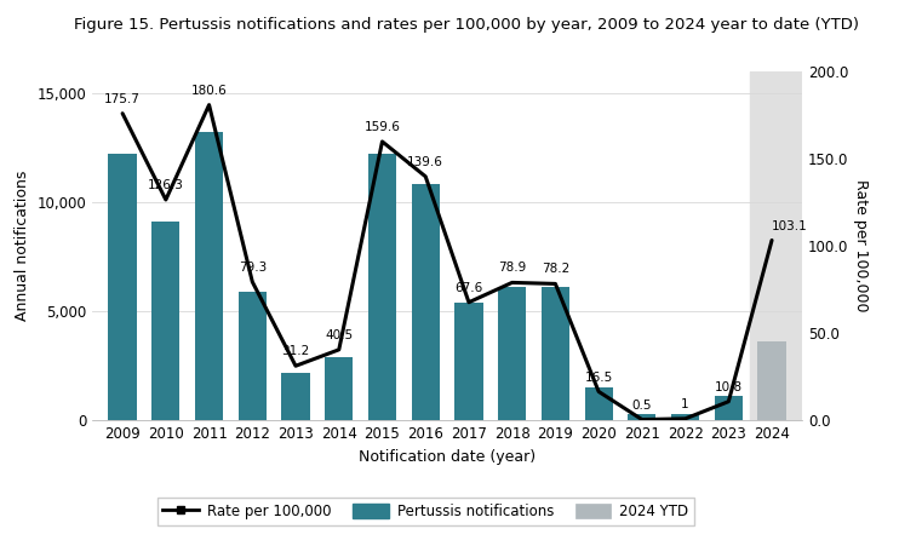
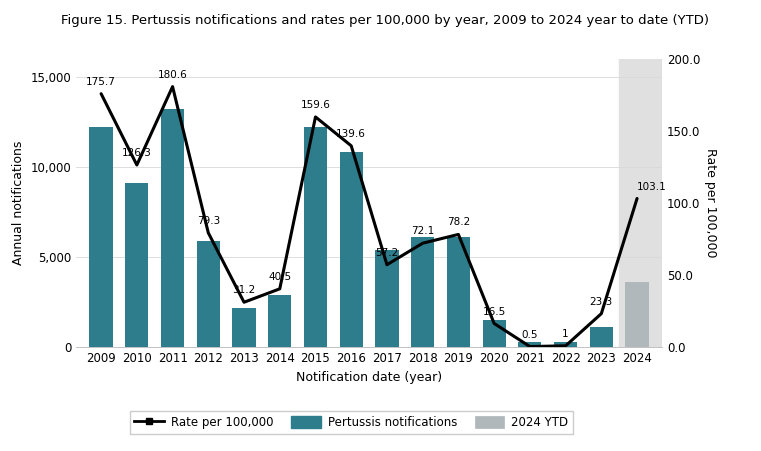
Rate per 100,000/2017: 67.6 -> 57.2
Rate per 100,000/2018: 78.9 -> 72.1
Rate per 100,000/2023: 10.8 -> 23.3
